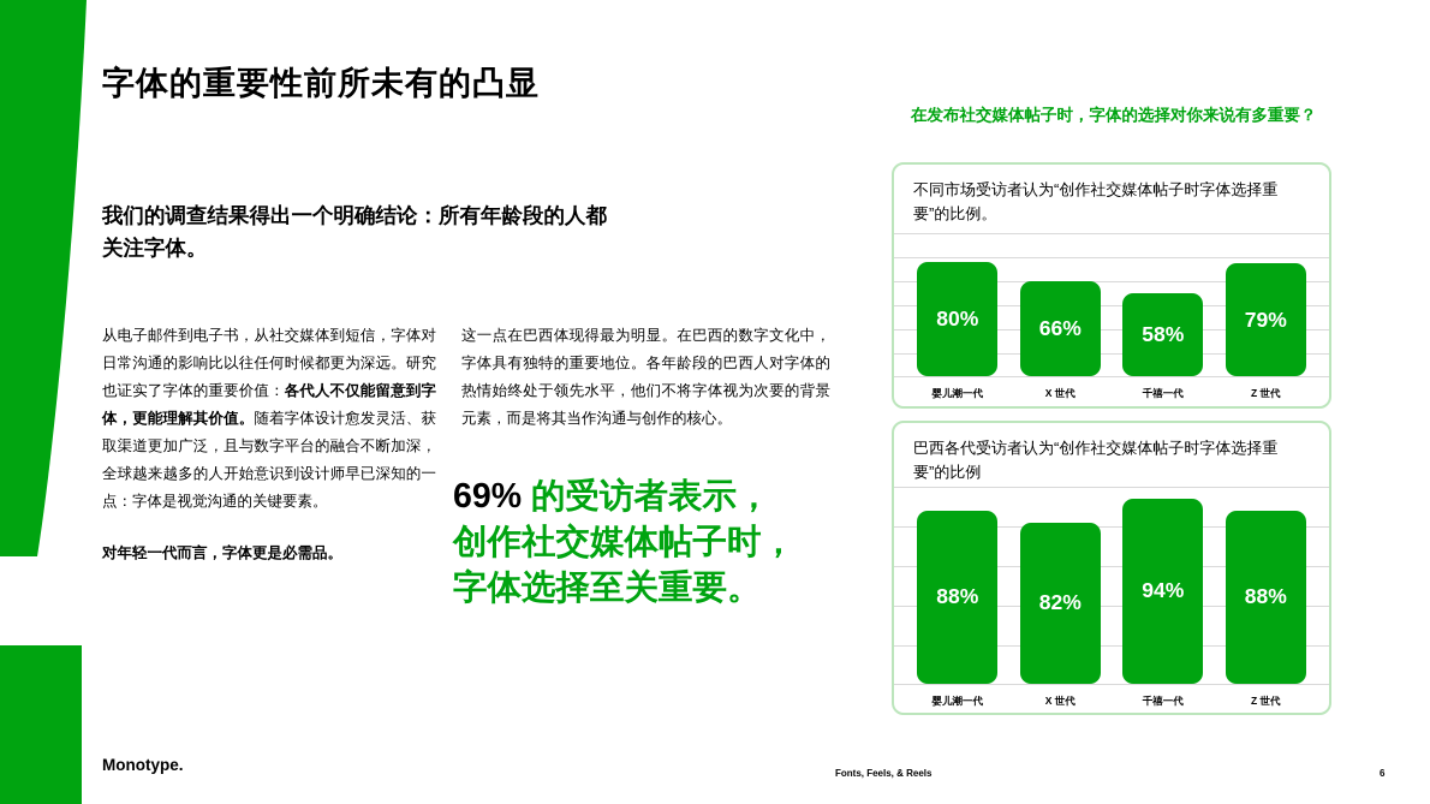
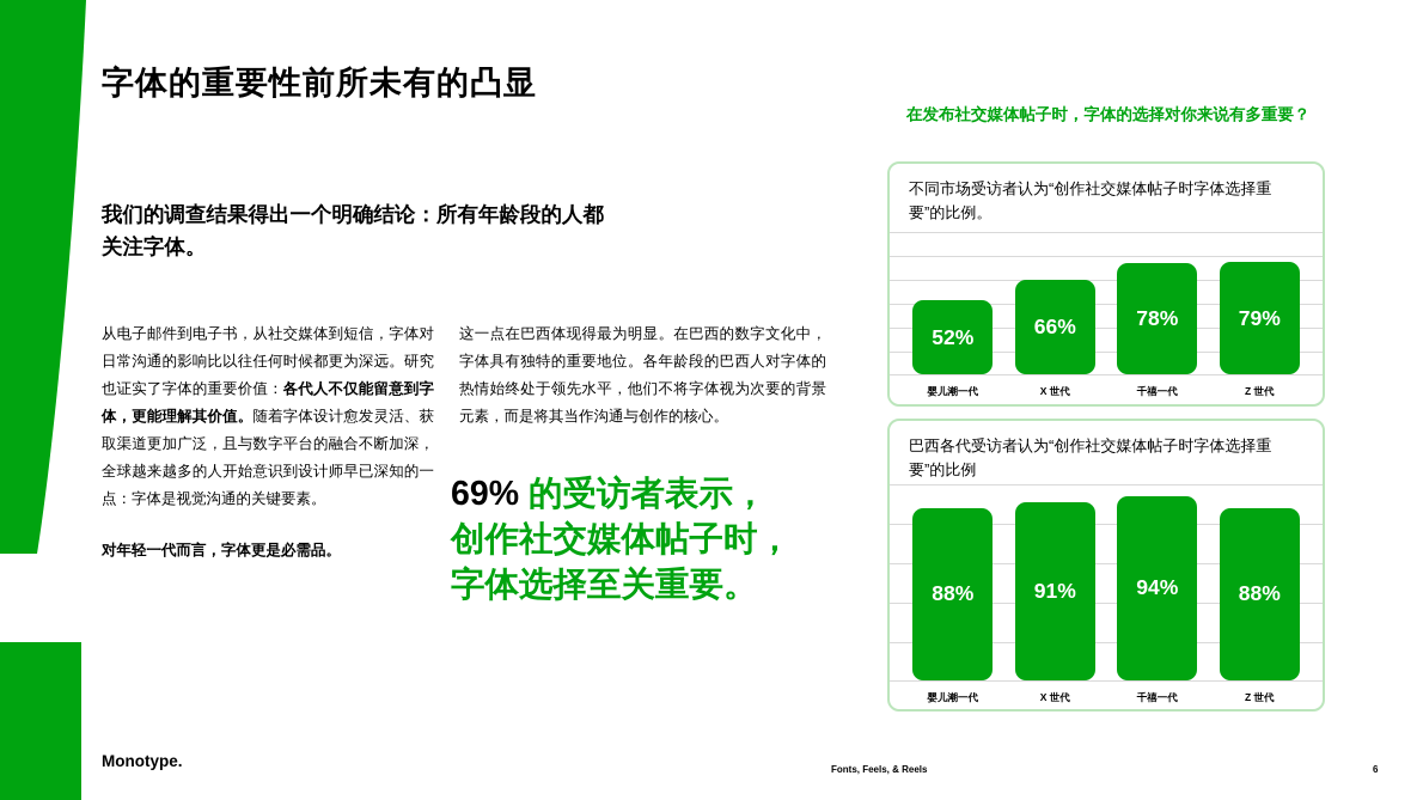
不同市场受访者认为“创作社交媒体帖子时字体选择重要”的比例。/婴儿潮一代: 80% -> 52%
不同市场受访者认为“创作社交媒体帖子时字体选择重要”的比例。/千禧一代: 58% -> 78%
巴西各代受访者认为“创作社交媒体帖子时字体选择重要”的比例/X 世代: 82% -> 91%
